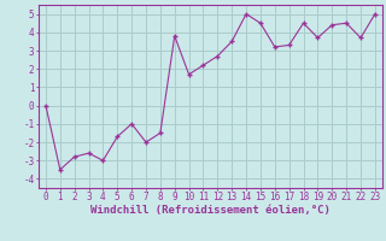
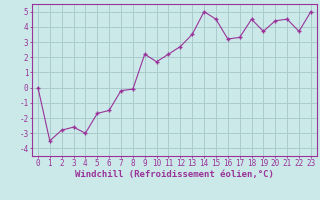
6: -1.0 -> -1.5
7: -2.0 -> -0.2
8: -1.5 -> -0.1
9: 3.8 -> 2.2
